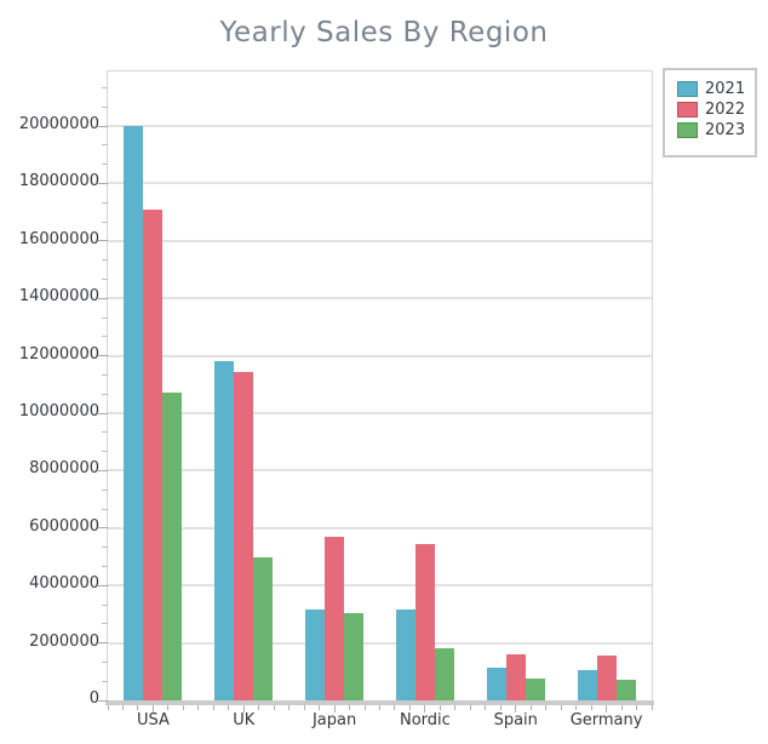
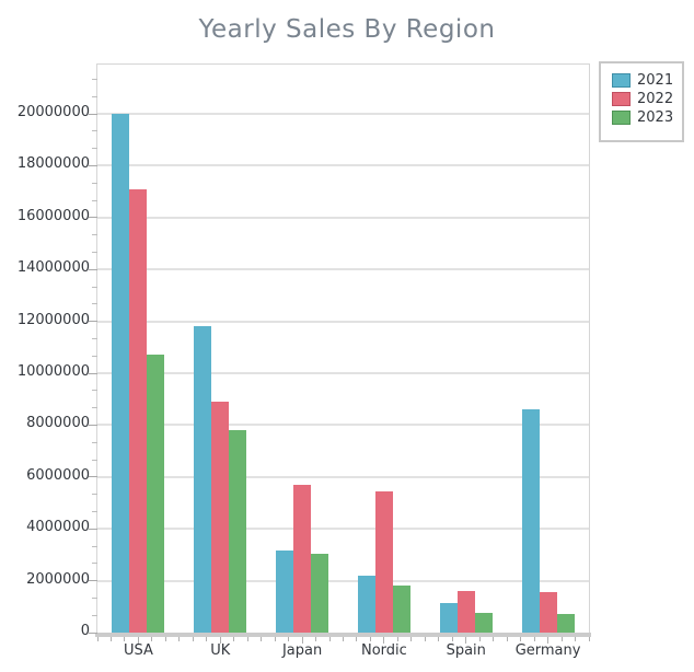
2022/UK: 11400000 -> 8900000
2023/UK: 5000000 -> 7800000
2021/Nordic: 3200000 -> 2200000
2021/Germany: 1000000 -> 8600000
